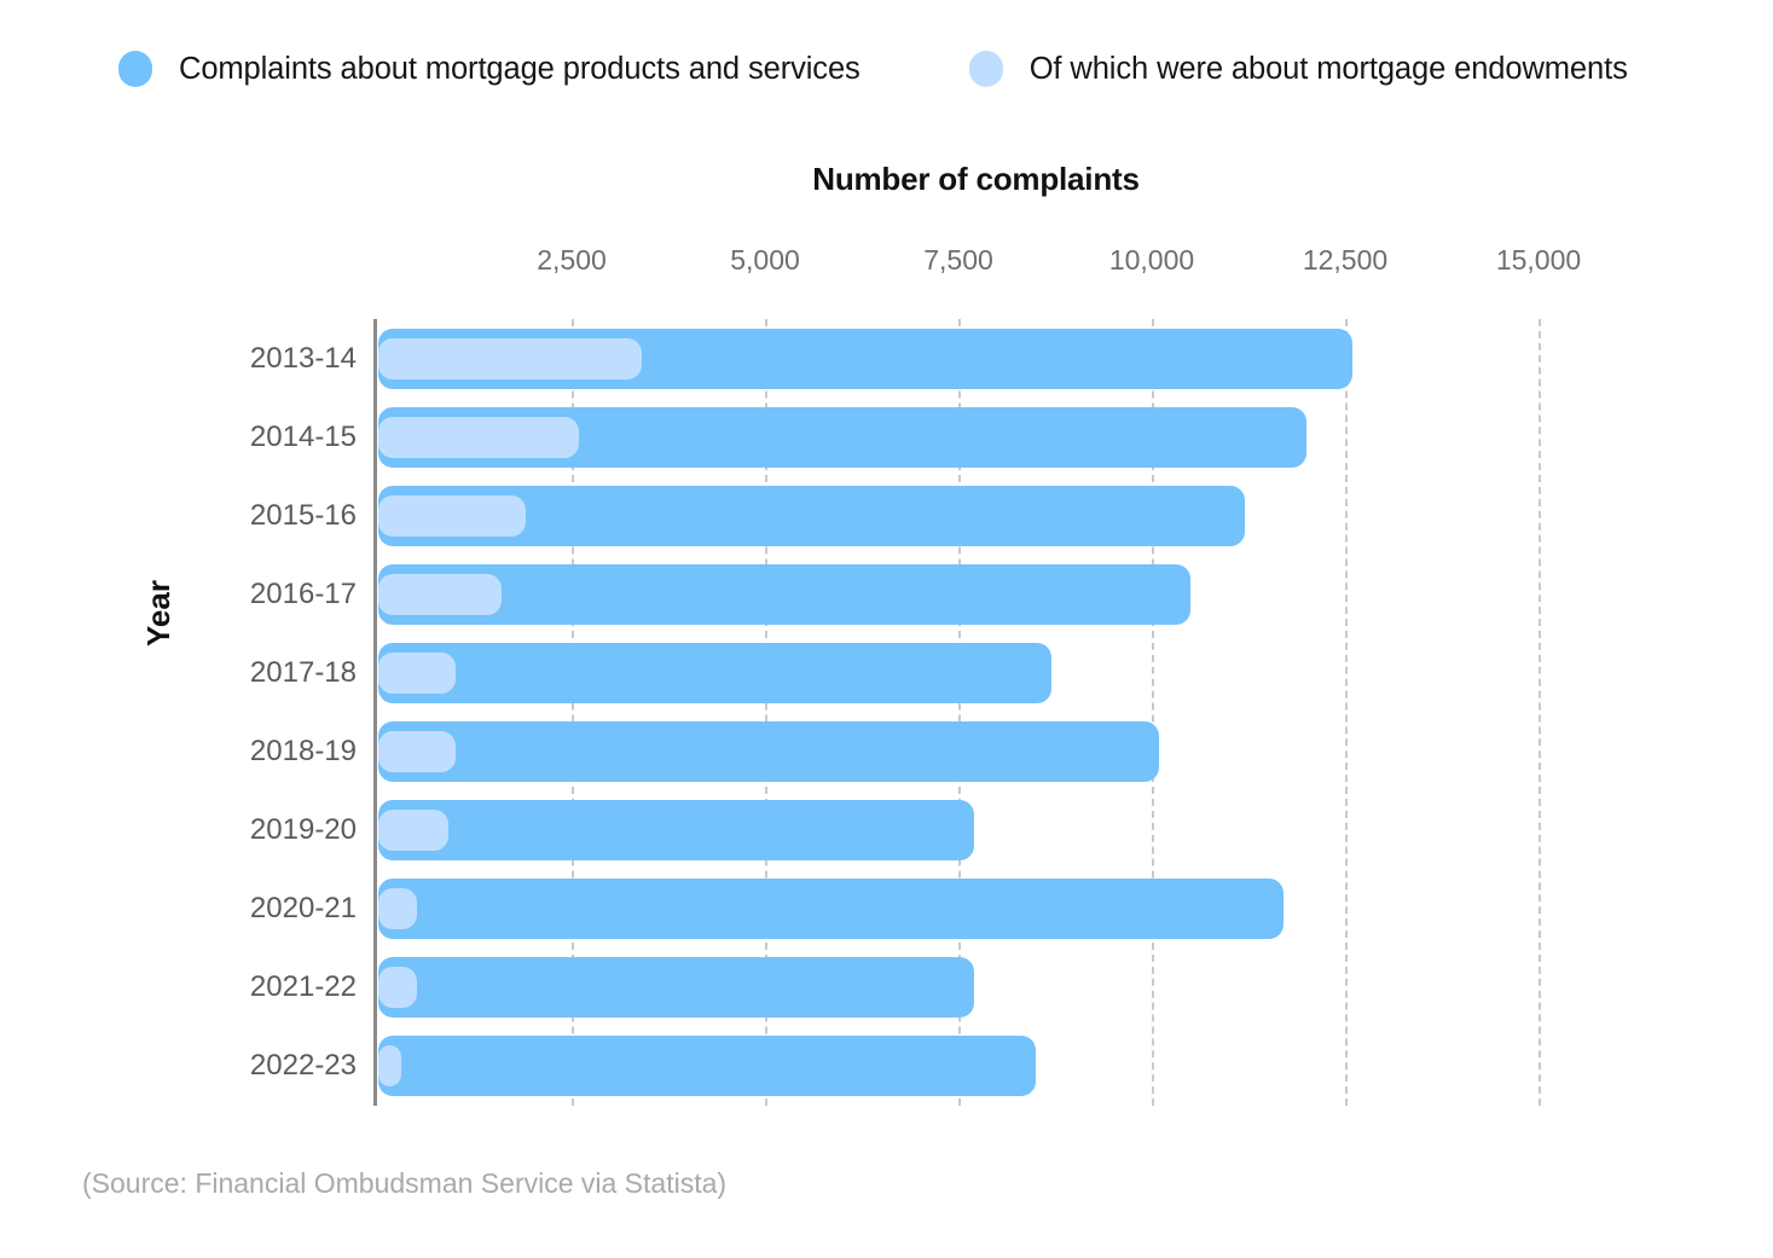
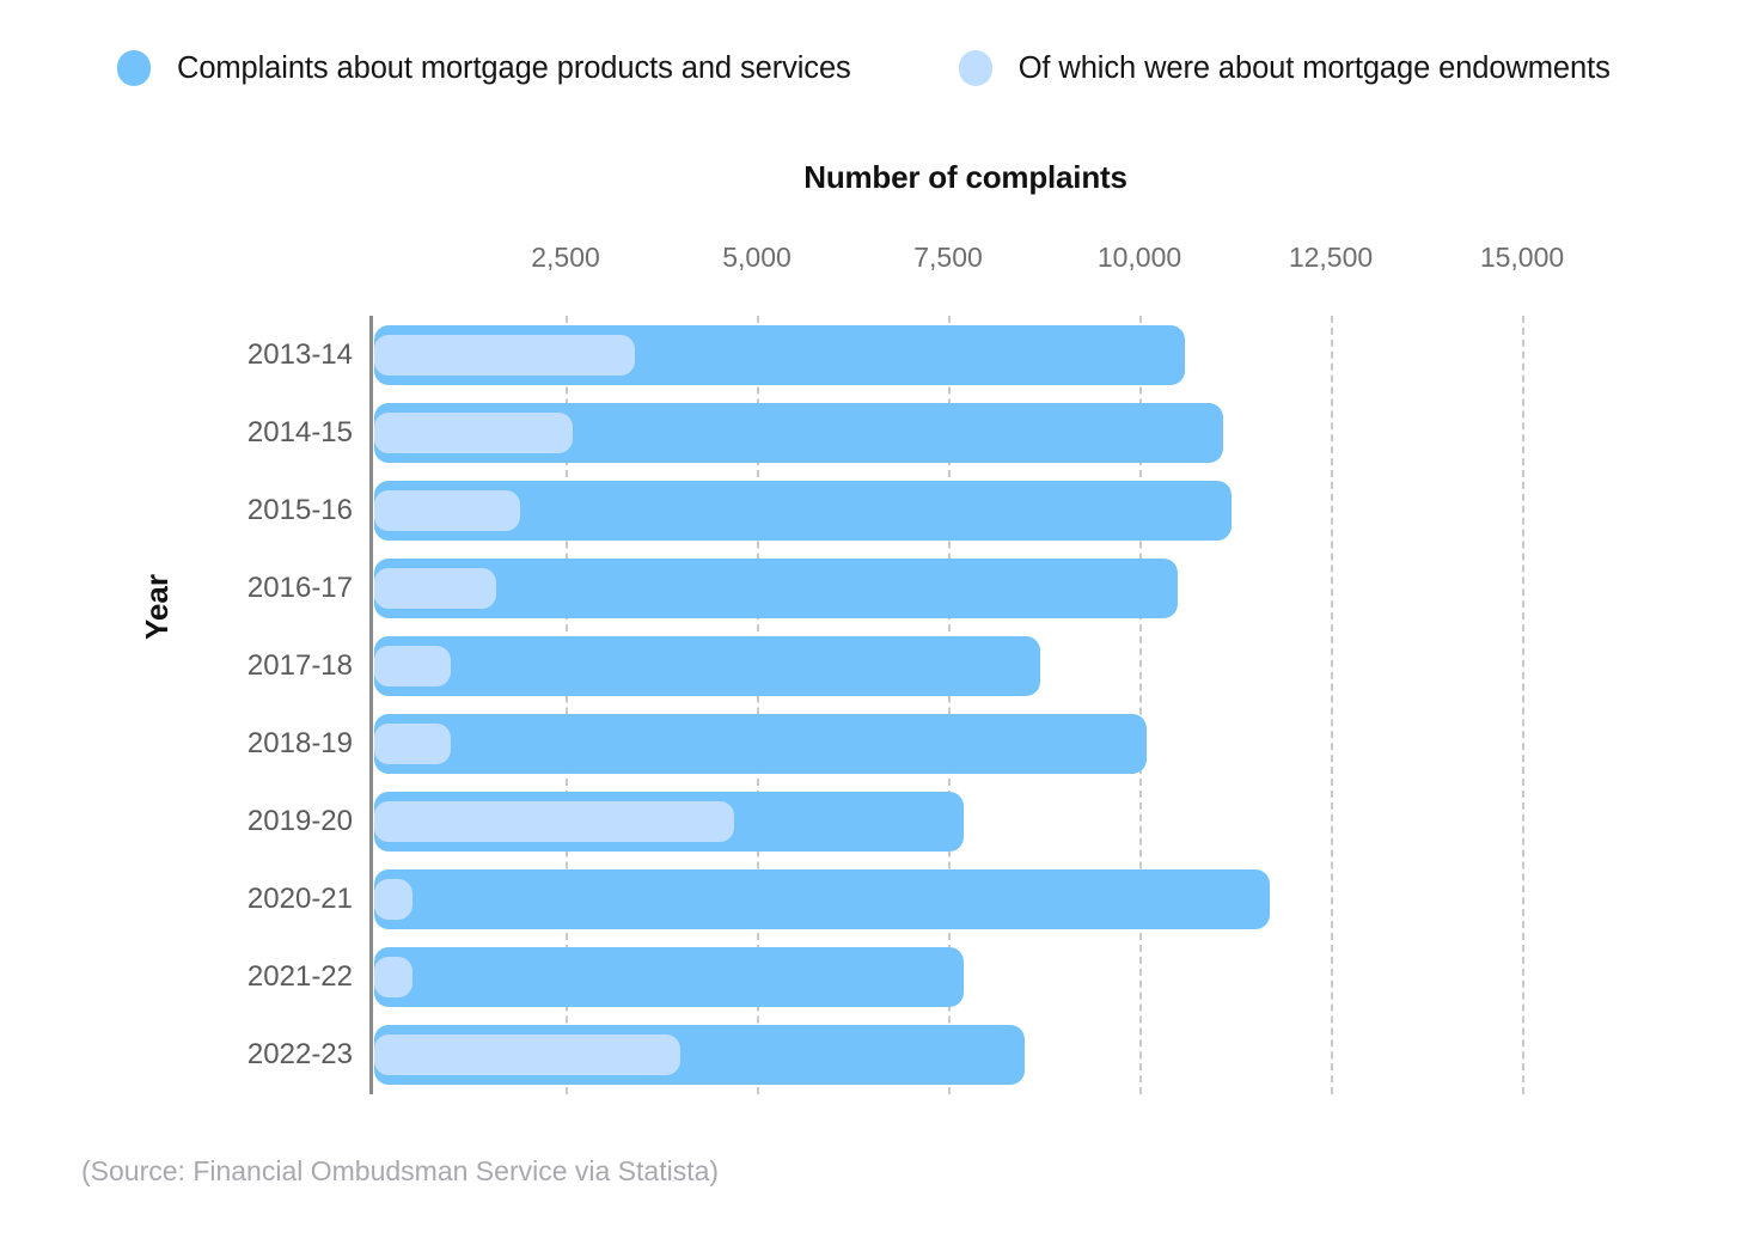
Complaints about mortgage products and services/2013-14: 12600 -> 10600
Complaints about mortgage products and services/2014-15: 12000 -> 11100
Of which were about mortgage endowments/2019-20: 900 -> 4700
Of which were about mortgage endowments/2022-23: 300 -> 4000
